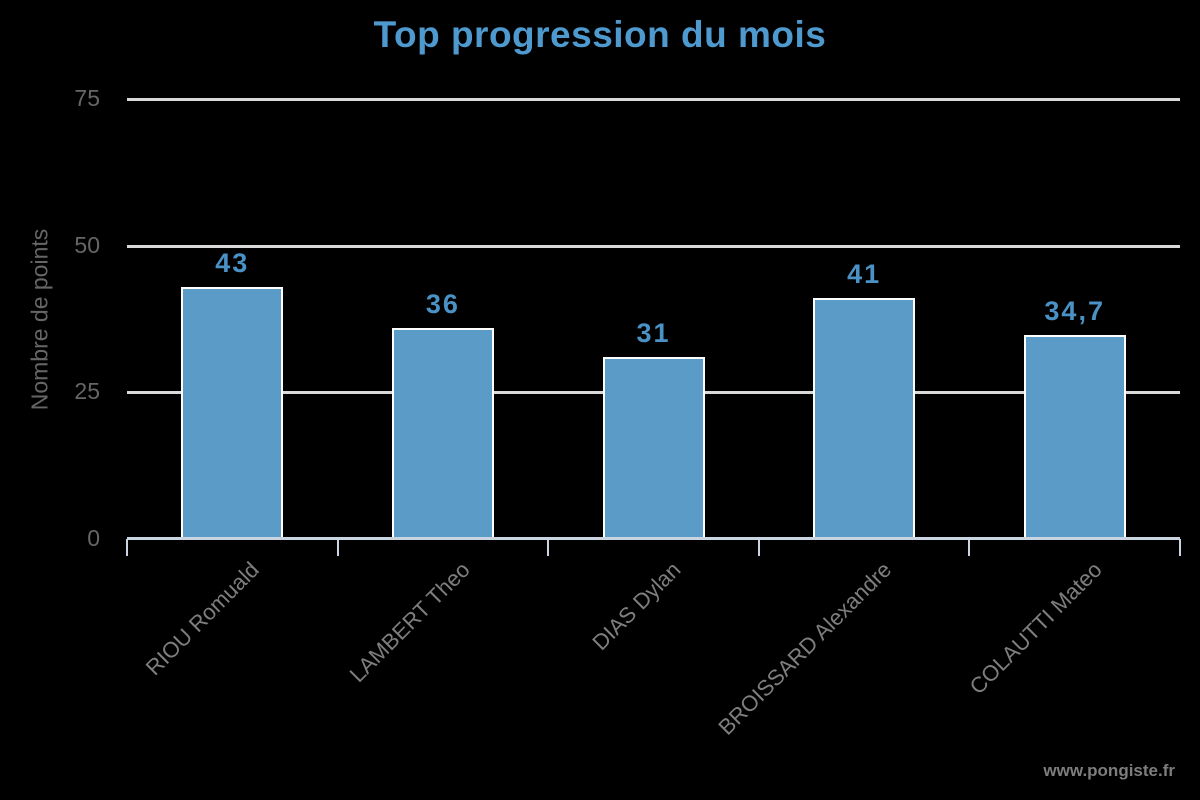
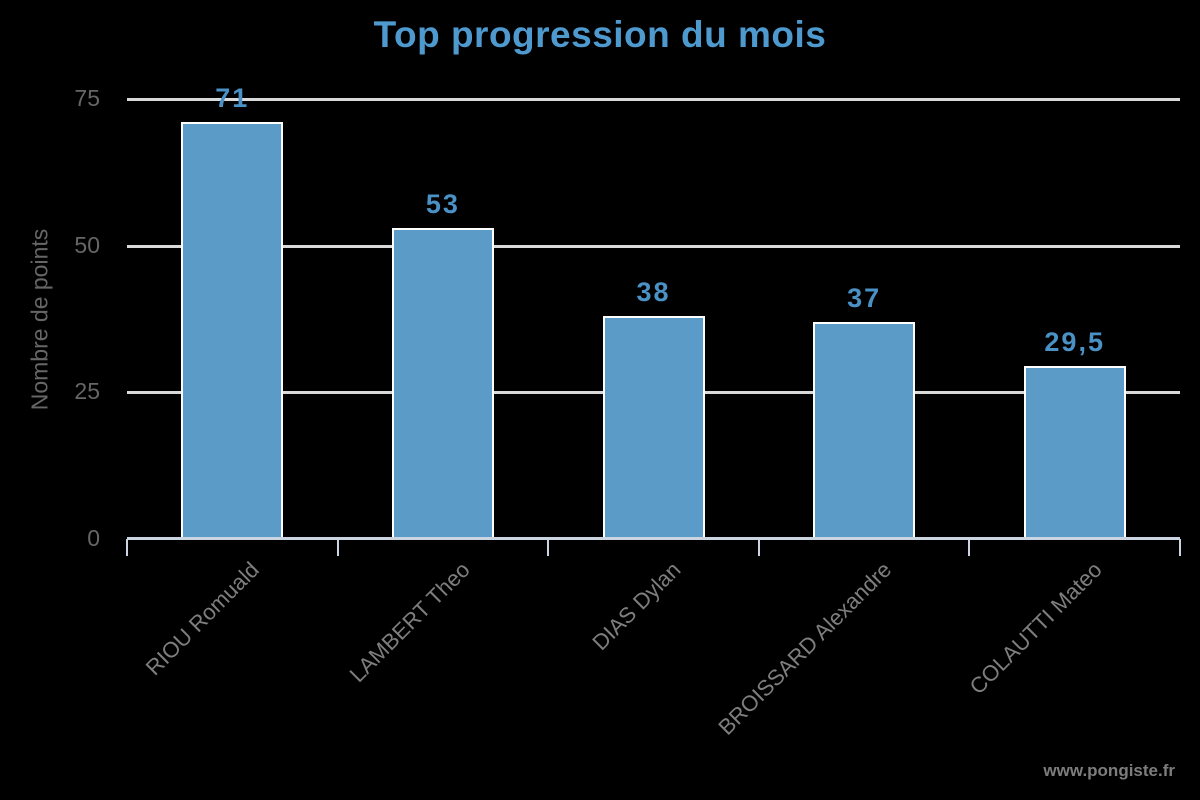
RIOU Romuald: 43 -> 71
LAMBERT Theo: 36 -> 53
DIAS Dylan: 31 -> 38
BROISSARD Alexandre: 41 -> 37
COLAUTTI Mateo: 34,7 -> 29,5
